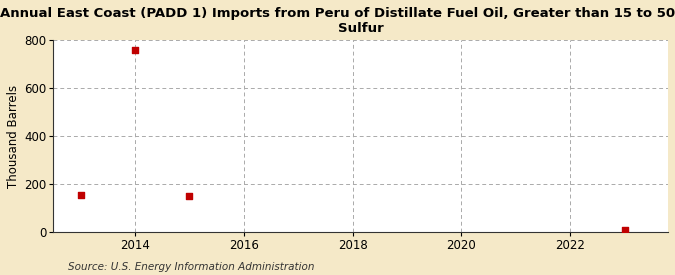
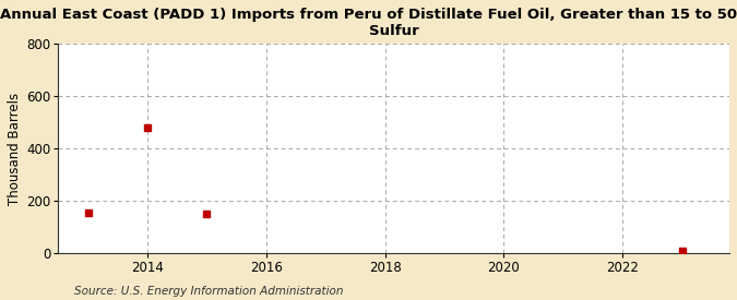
2014: 760 -> 480
